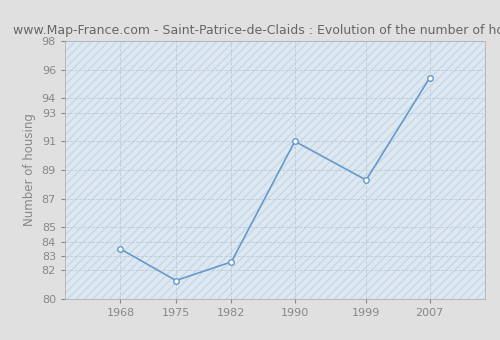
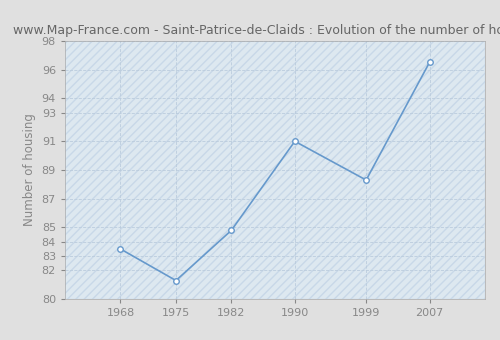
1982: 82.6 -> 84.8
2007: 95.4 -> 96.5
